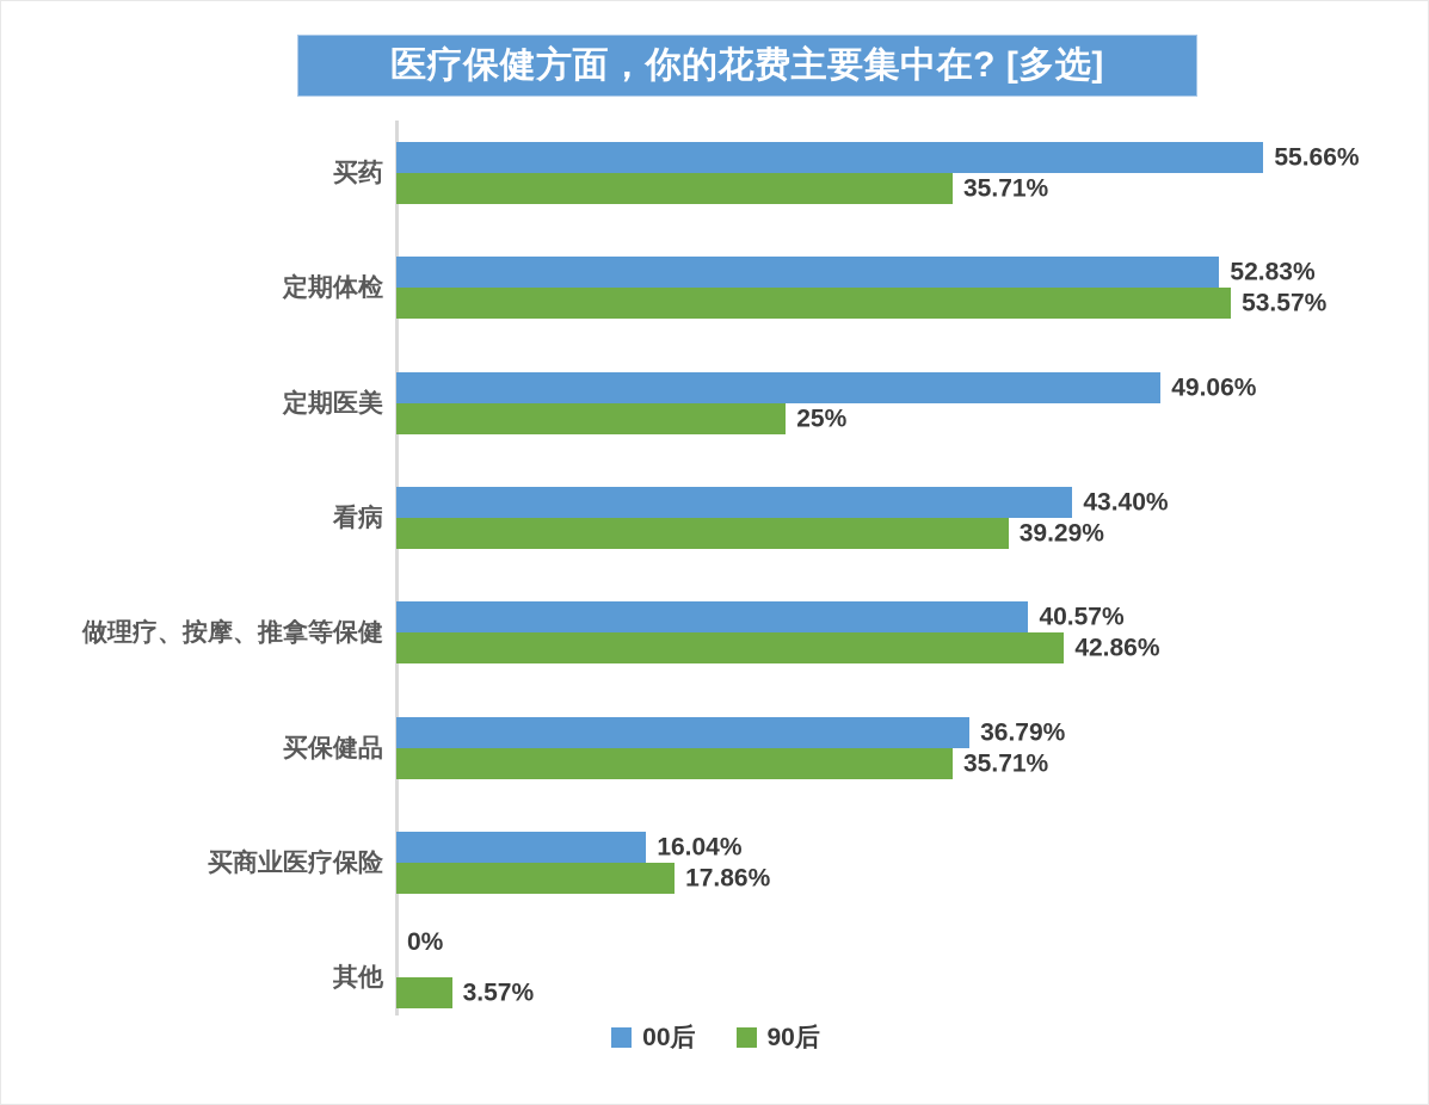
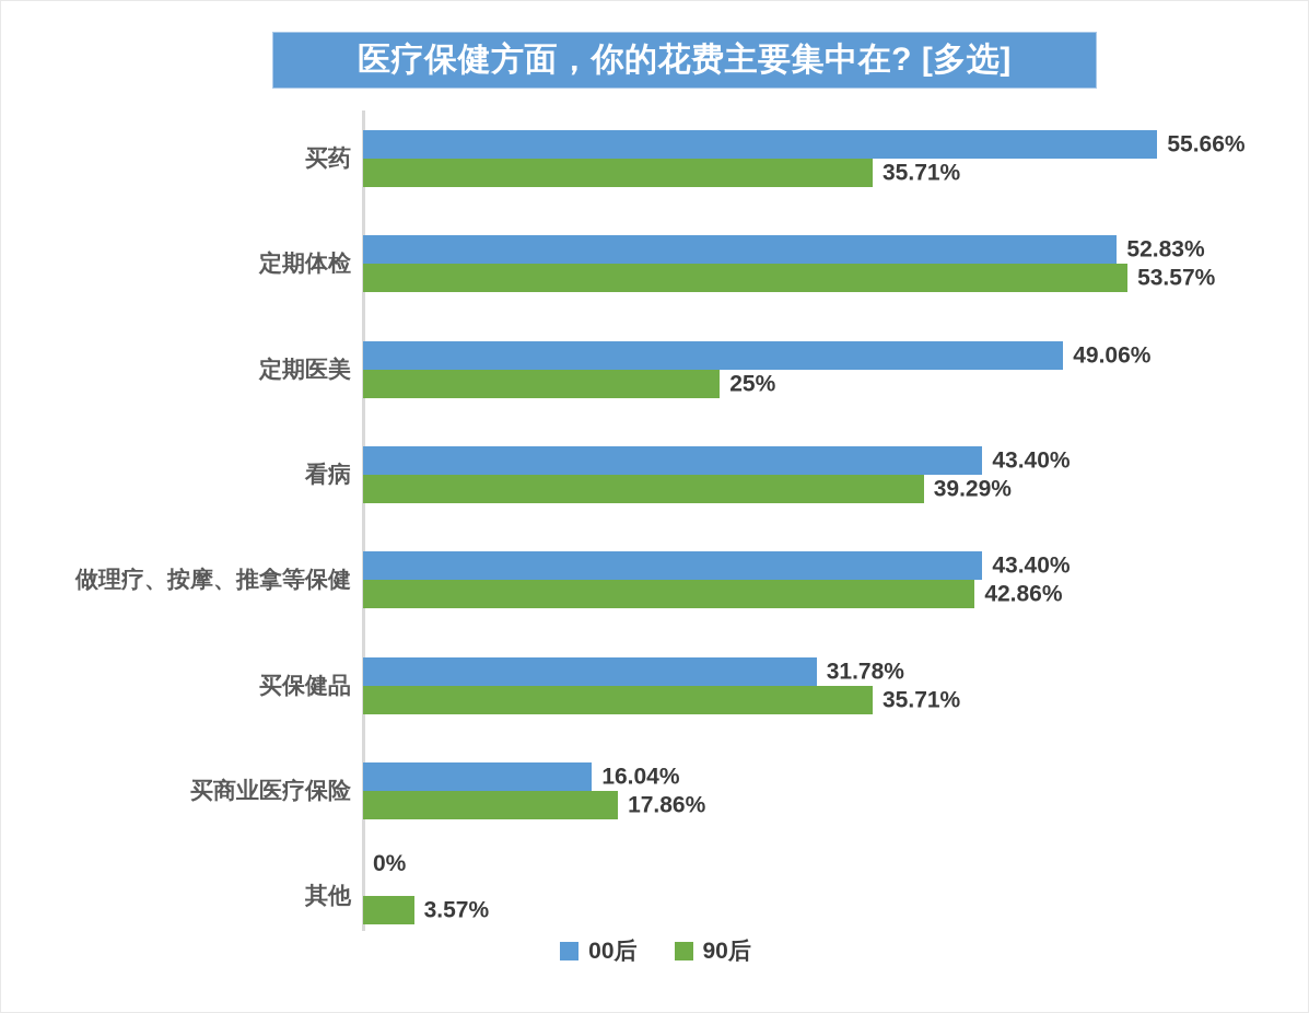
00后/做理疗、按摩、推拿等保健: 40.57% -> 43.40%
00后/买保健品: 36.79% -> 31.78%
